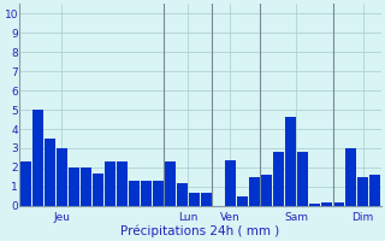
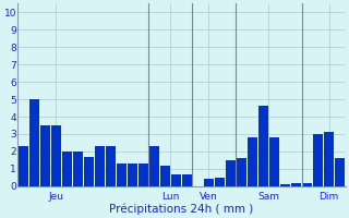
Jeu: 3.0 -> 3.5
Ven: 2.4 -> 0.4
Dim: 1.5 -> 3.1
